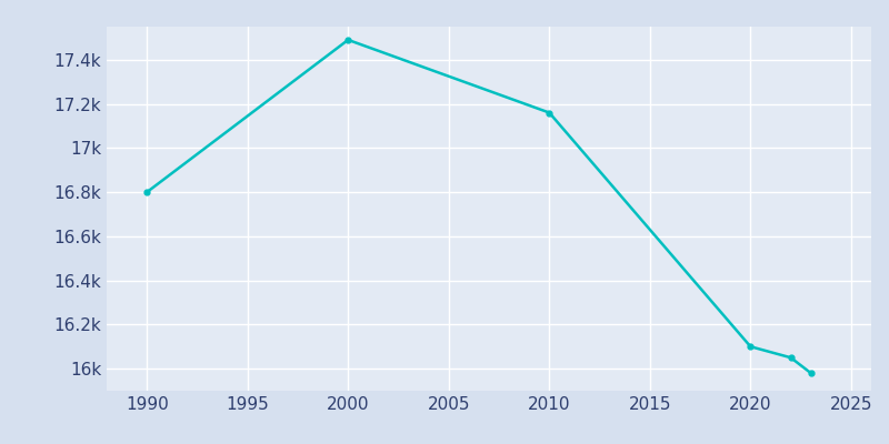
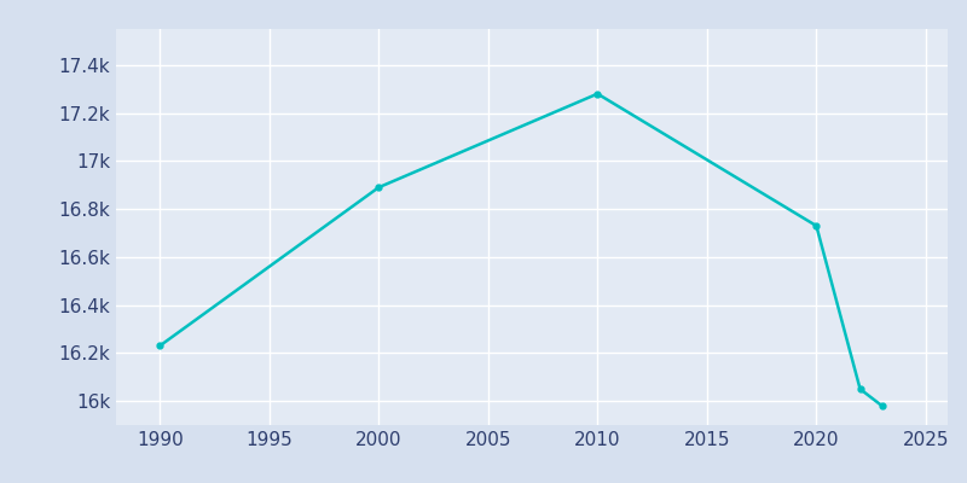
1990: 16.80k -> 16.23k
2000: 17.49k -> 16.89k
2010: 17.16k -> 17.28k
2020: 16.10k -> 16.73k
